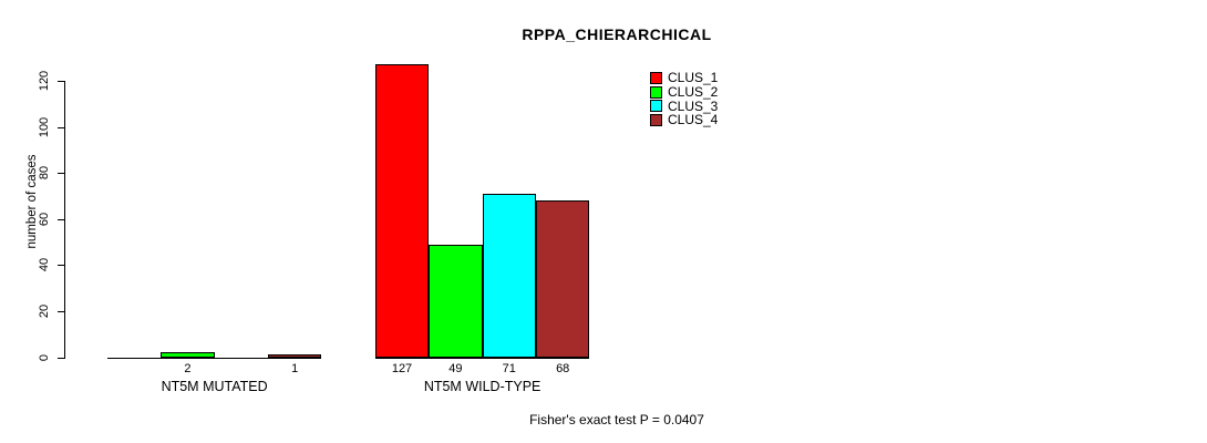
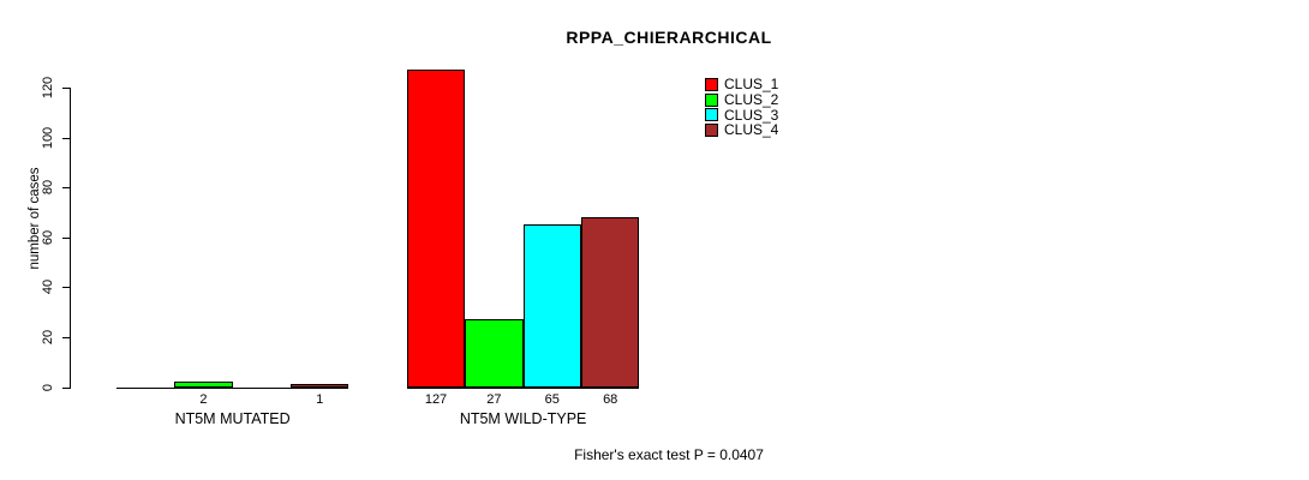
CLUS_2/NT5M WILD-TYPE: 49 -> 27
CLUS_3/NT5M WILD-TYPE: 71 -> 65
